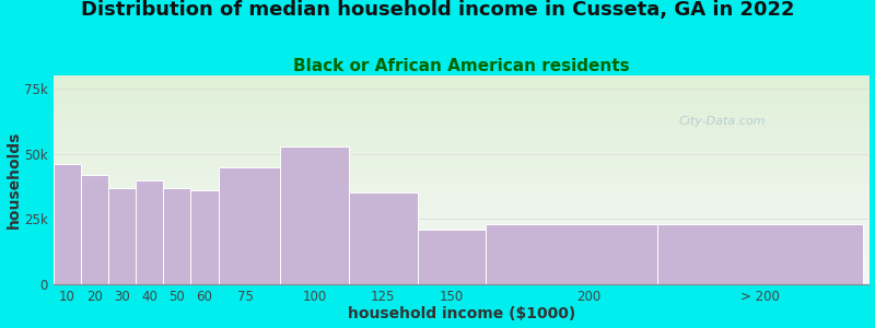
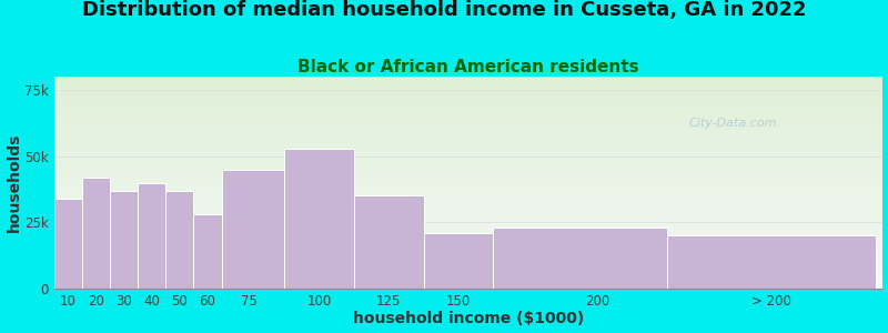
10: 46k -> 34k
60: 36k -> 28k
> 200: 23k -> 20k
